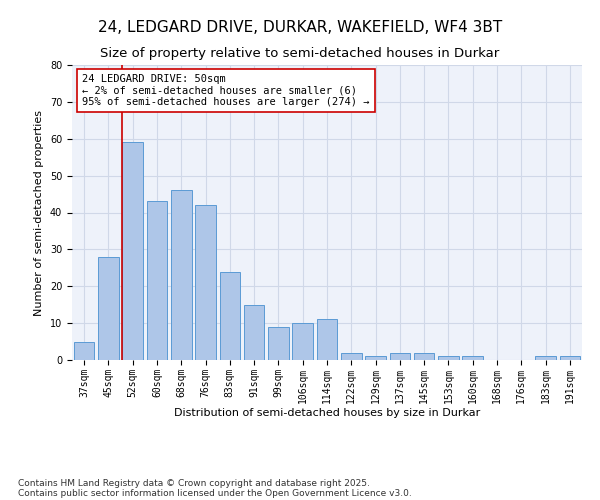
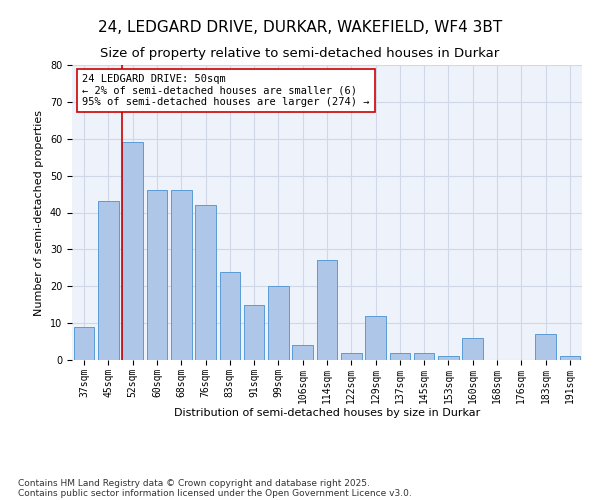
37sqm: 5 -> 9
45sqm: 28 -> 43
60sqm: 43 -> 46
99sqm: 9 -> 20
106sqm: 10 -> 4
114sqm: 11 -> 27
129sqm: 1 -> 12
160sqm: 1 -> 6
183sqm: 1 -> 7
